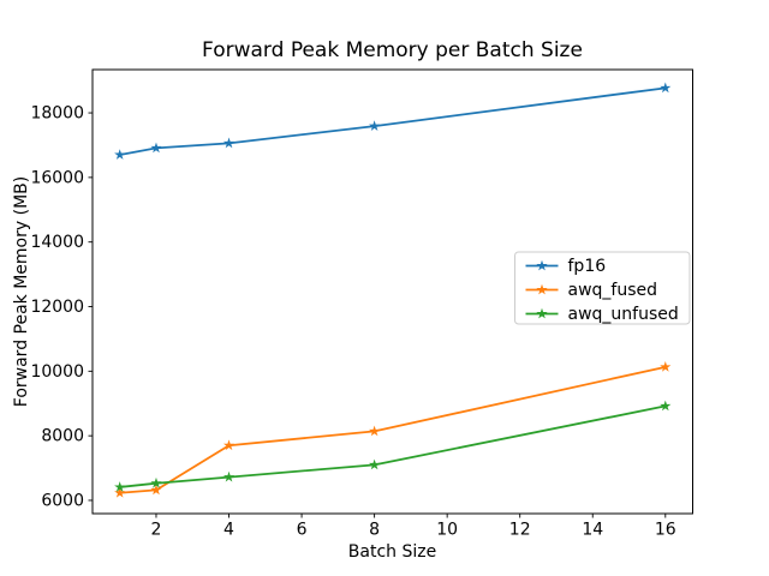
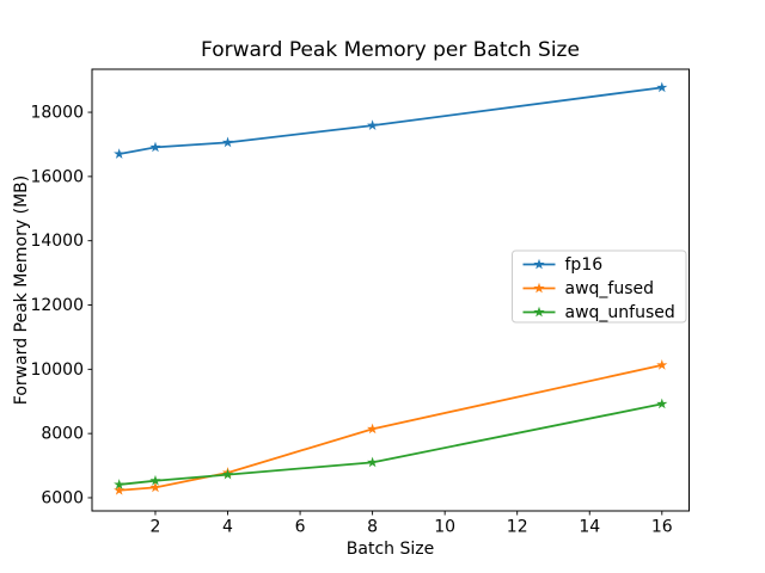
awq_fused/4: 7700 -> 6800
